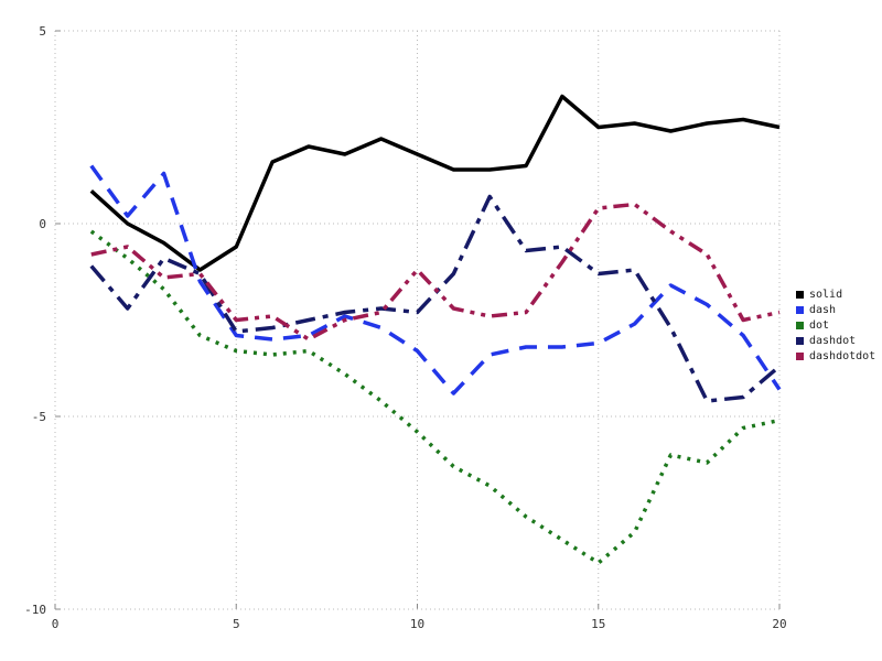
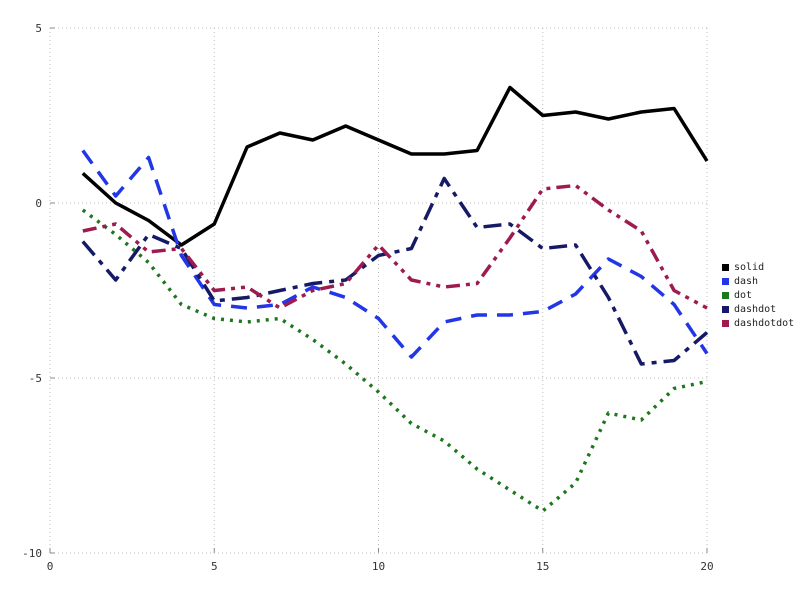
dashdot/10: -2.3 -> -1.5
solid/20: 2.5 -> 1.2
dashdotdot/20: -2.3 -> -3.0
